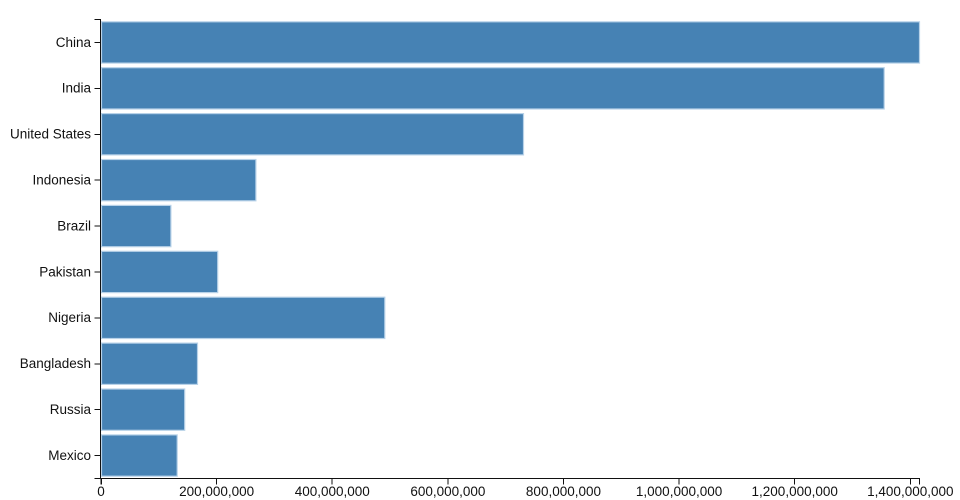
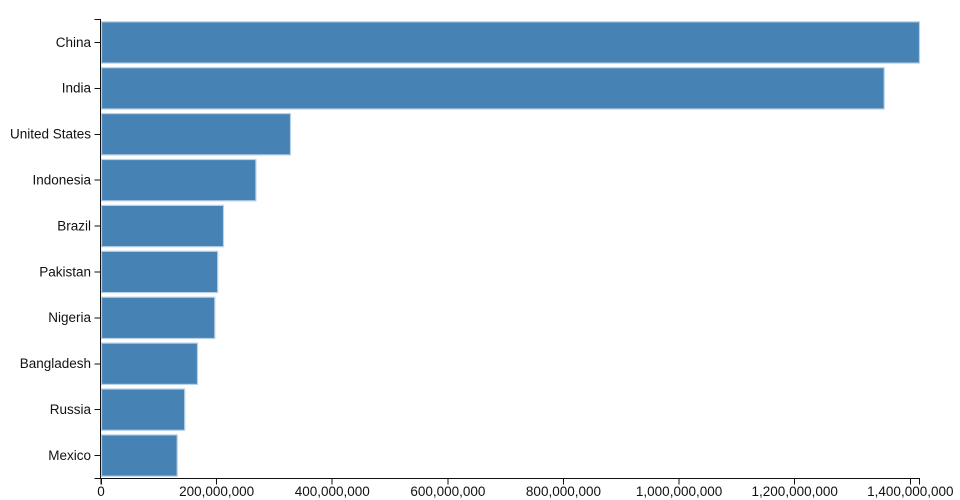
United States: 730000000 -> 330000000
Brazil: 120000000 -> 210000000
Nigeria: 490000000 -> 200000000
